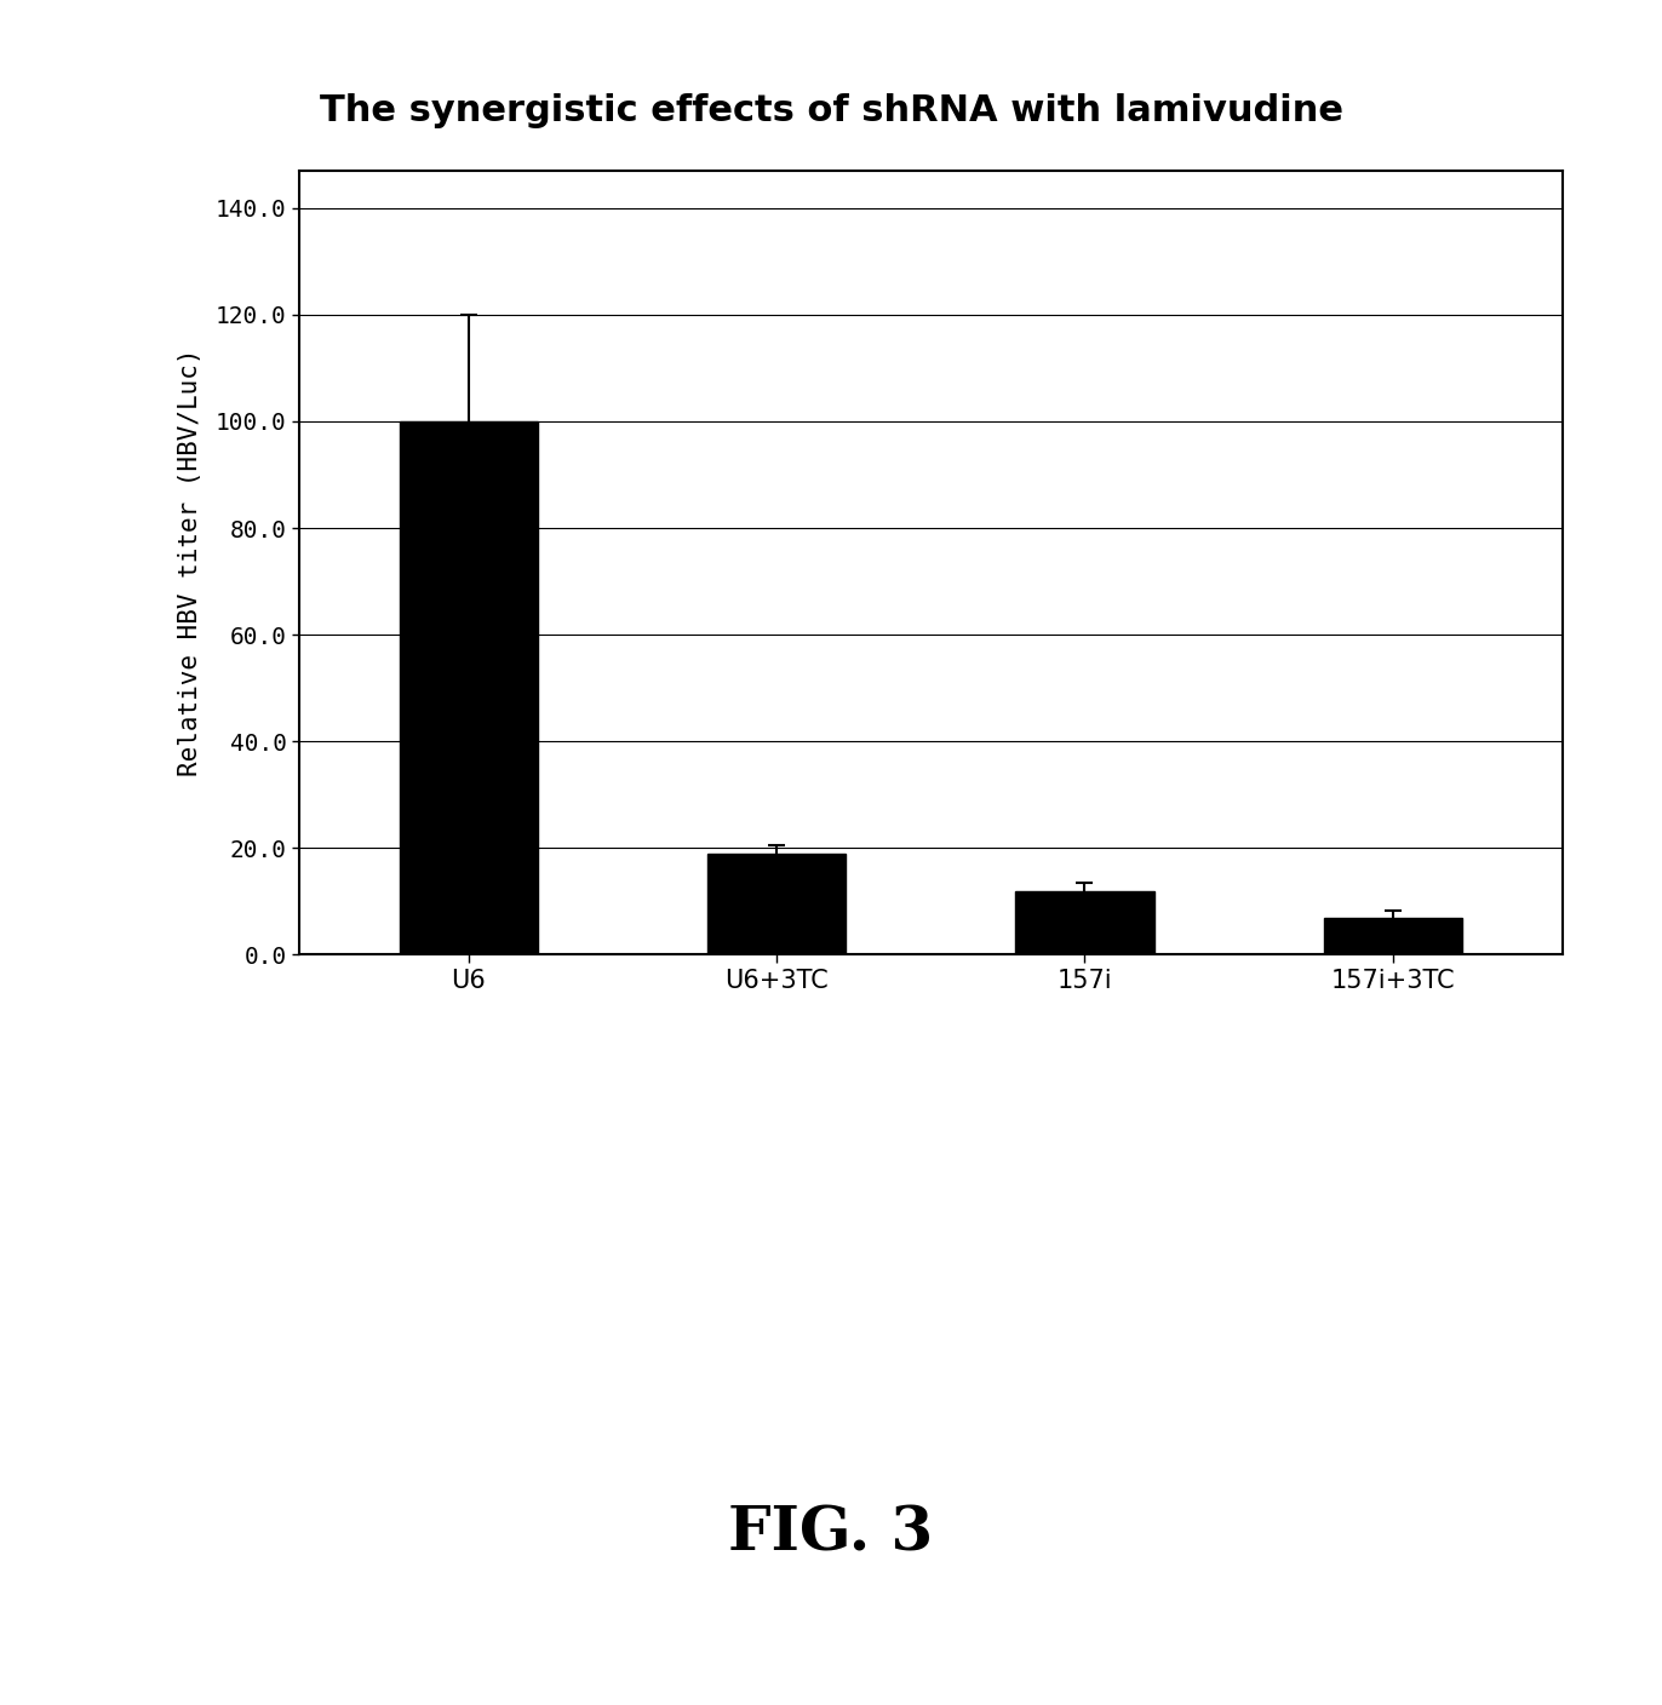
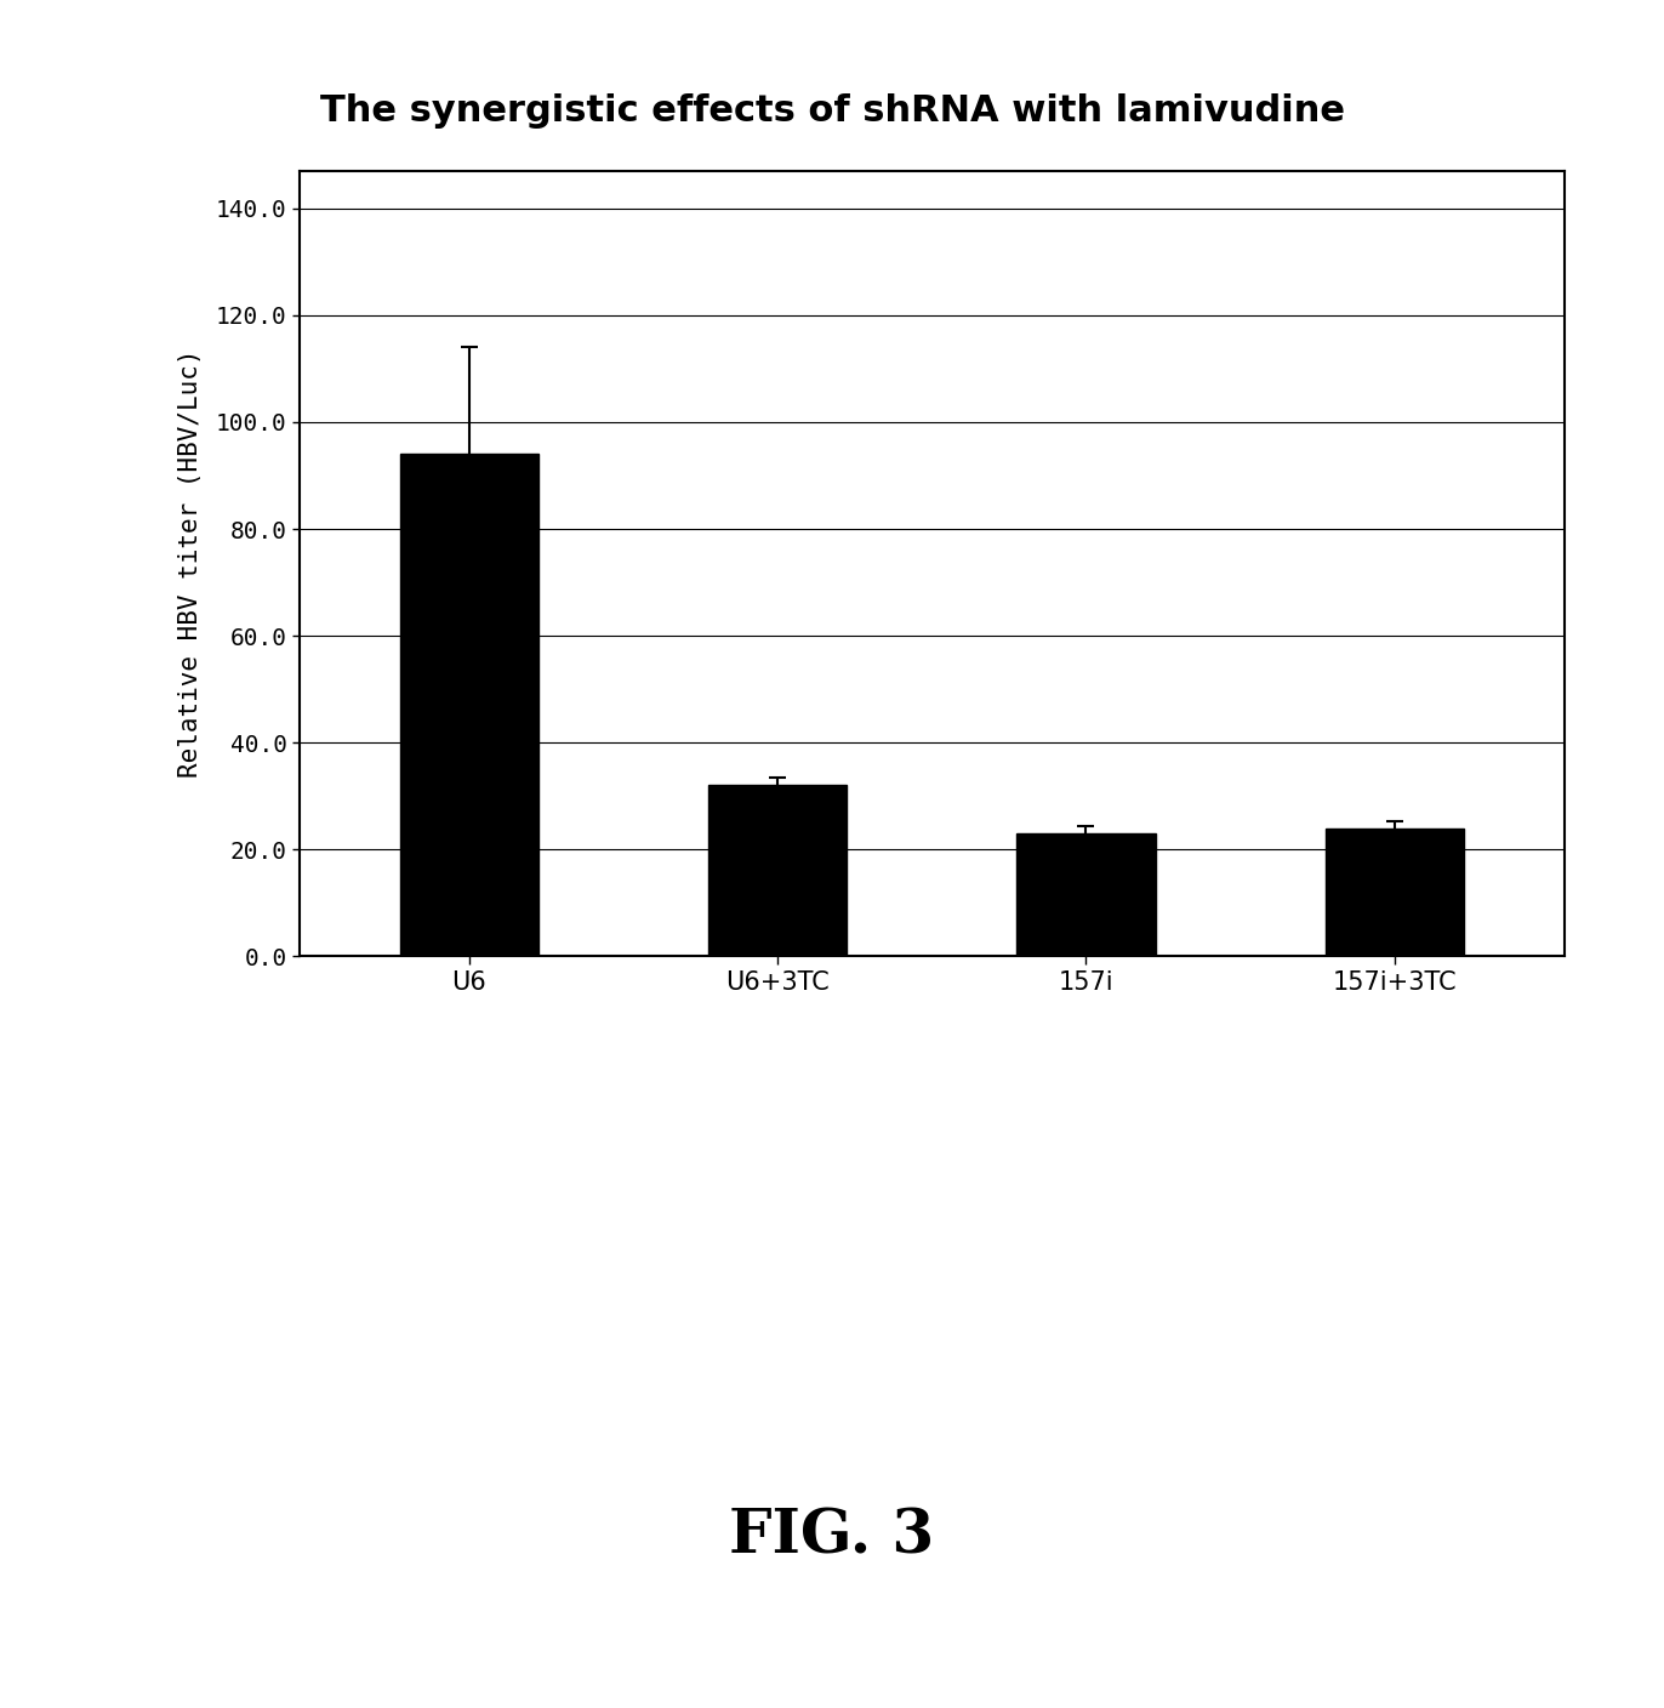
U6: 100 -> 94
U6+3TC: 19 -> 32
157i: 12 -> 23
157i+3TC: 7 -> 24
